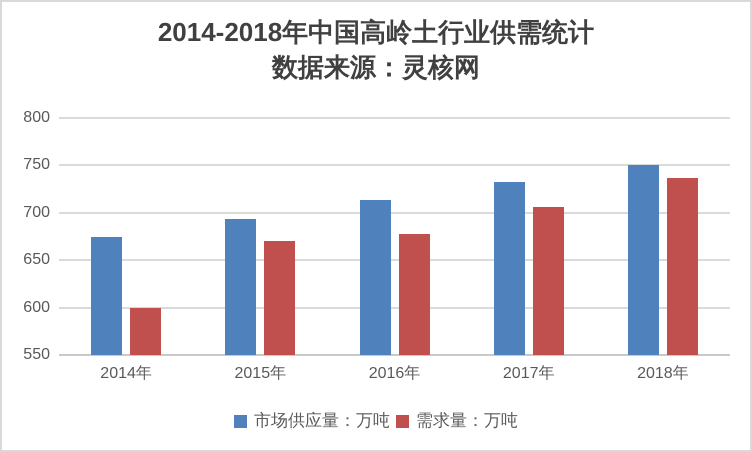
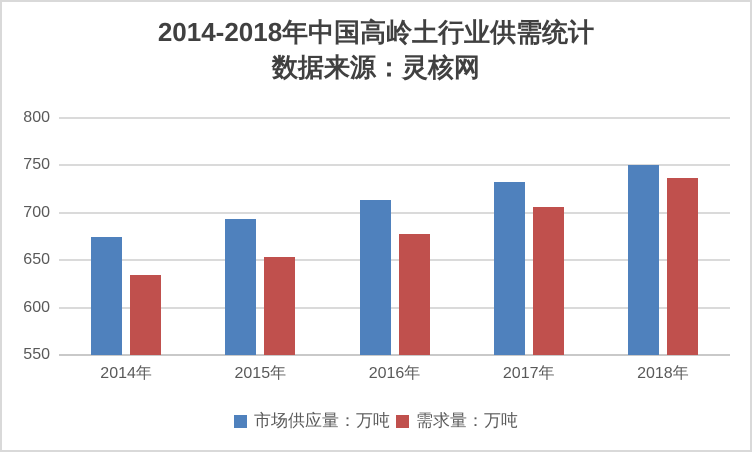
需求量：万吨/2014年: 600 -> 630
需求量：万吨/2015年: 670 -> 650
